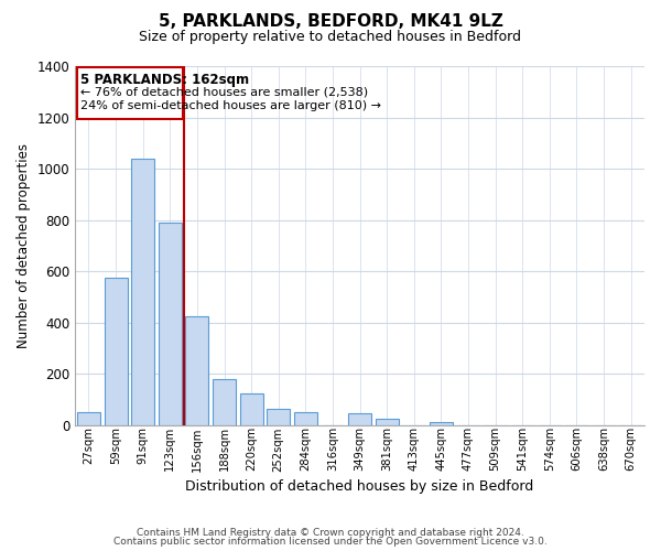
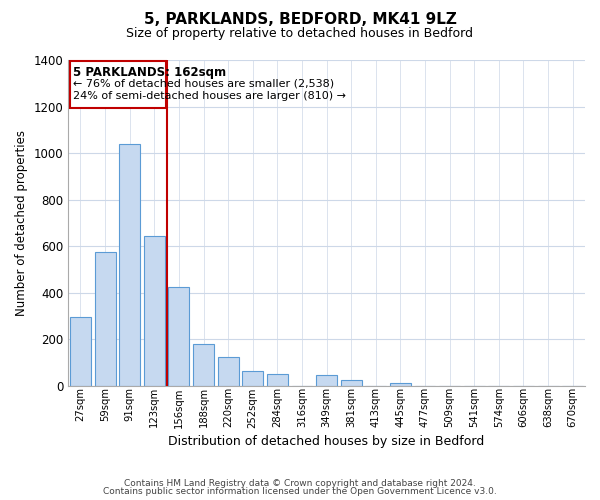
27sqm: 50 -> 295
123sqm: 790 -> 645
